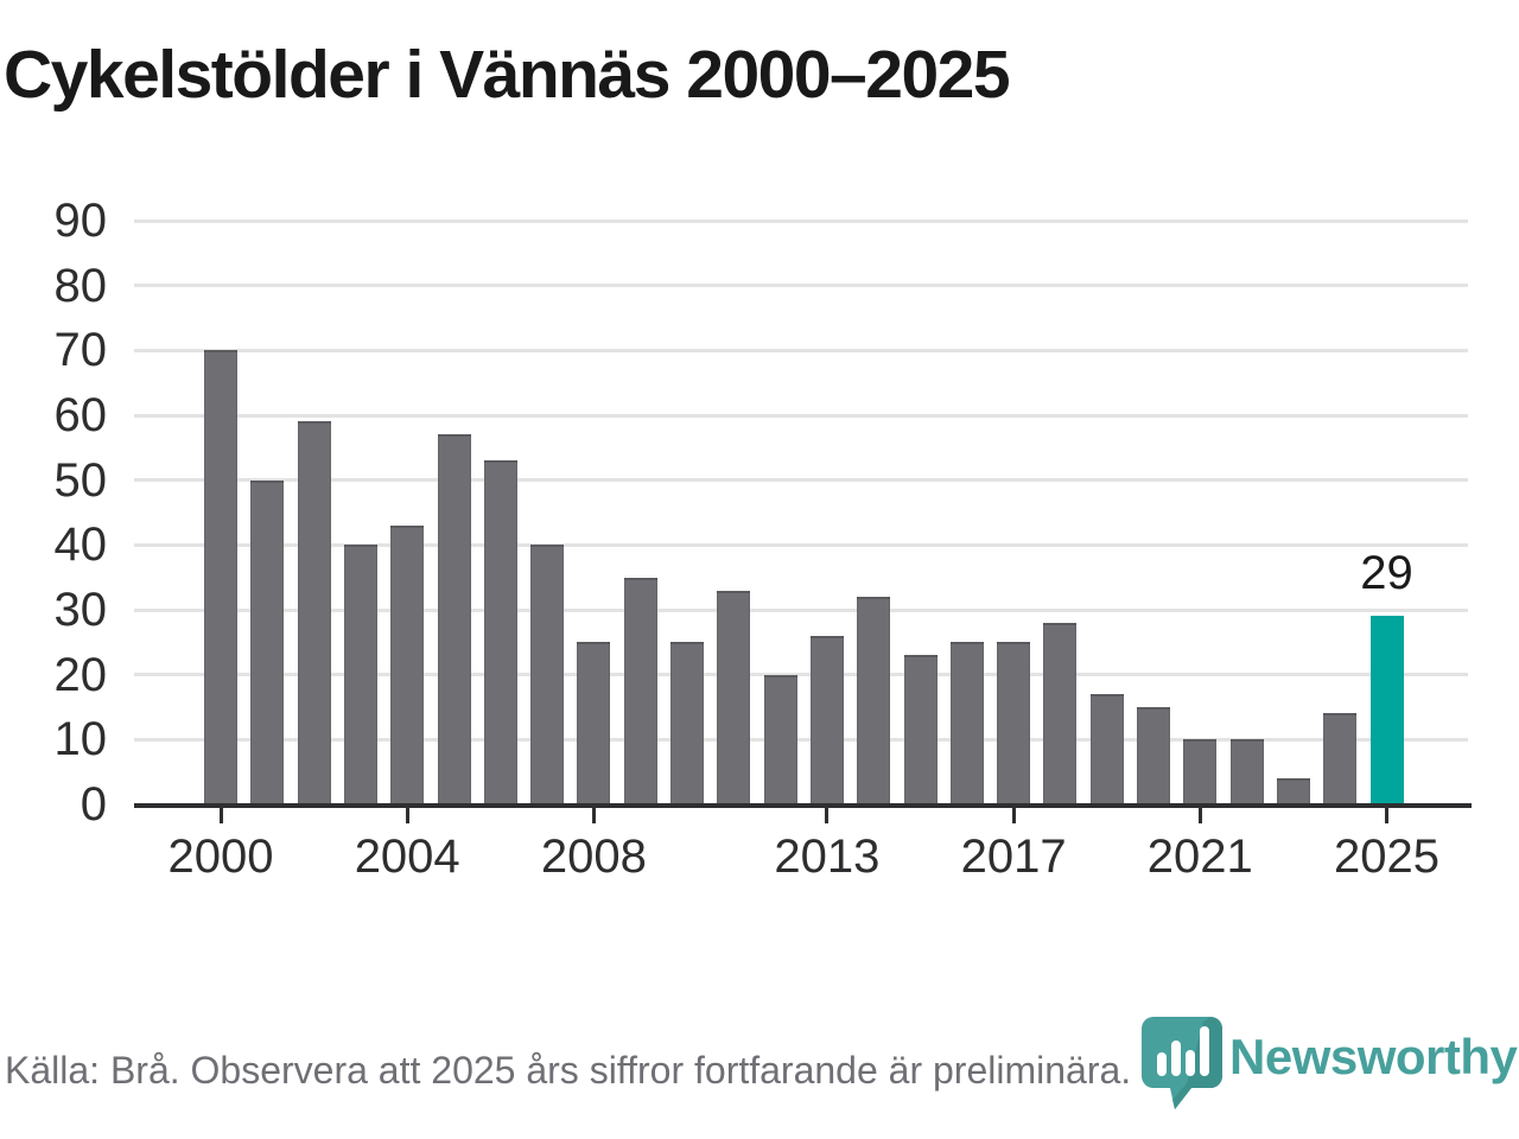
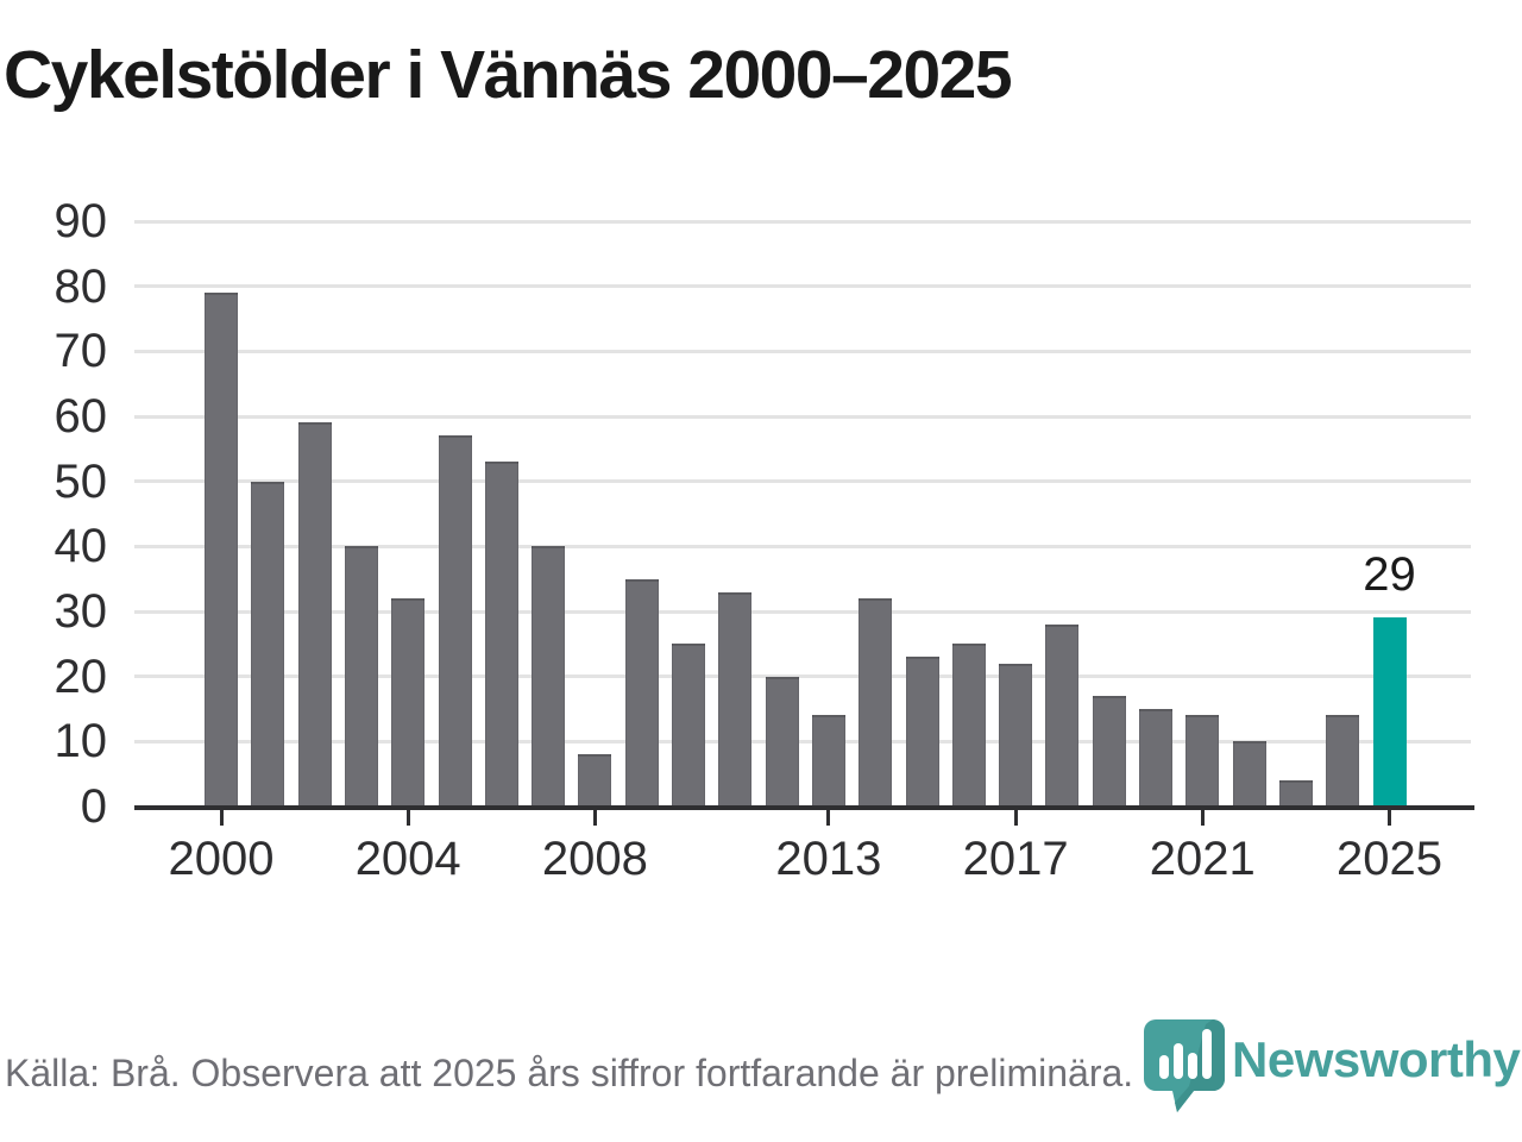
2000: 70 -> 79
2004: 43 -> 32
2008: 25 -> 8
2013: 26 -> 14
2017: 25 -> 22
2021: 10 -> 14
